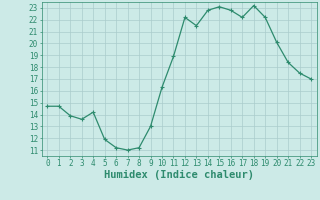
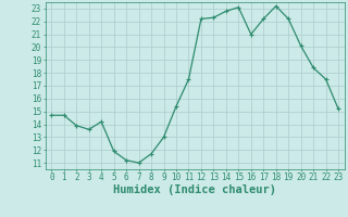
8: 11.2 -> 11.7
10: 16.3 -> 15.4
11: 18.9 -> 17.5
13: 21.5 -> 22.3
16: 22.8 -> 21.0
23: 17.0 -> 15.2
